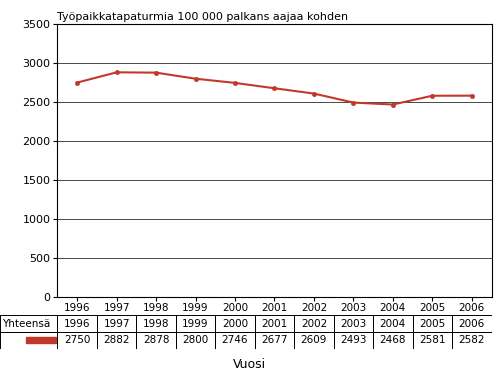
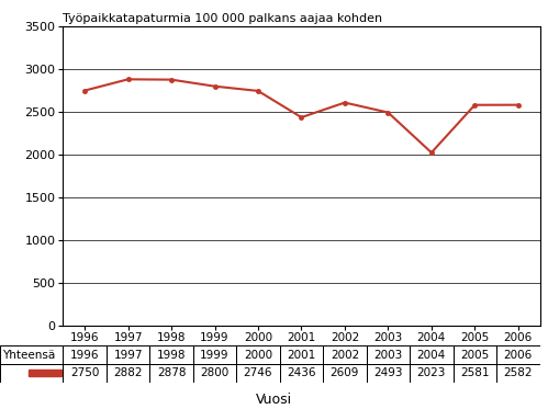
Työpaikkatapaturmia 100 000 palkans aajaa kohden/2001: 2677 -> 2436
Työpaikkatapaturmia 100 000 palkans aajaa kohden/2004: 2468 -> 2023
